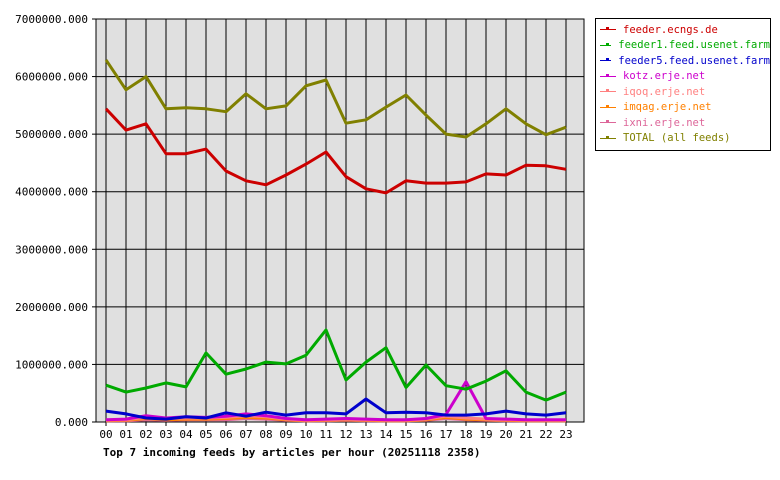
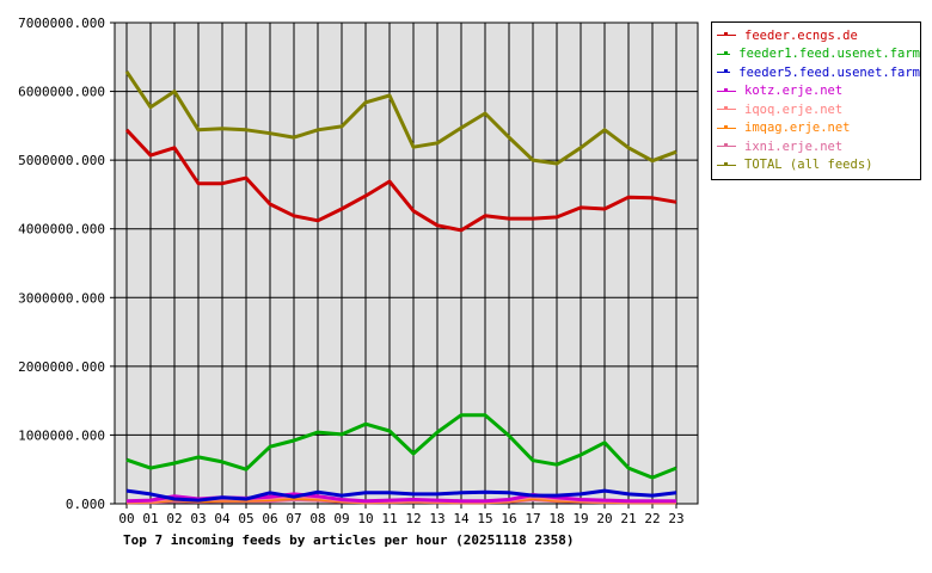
feeder1.feed.usenet.farm/05: 1200000 -> 500000
TOTAL (all feeds)/07: 5700000 -> 5300000
feeder1.feed.usenet.farm/11: 1600000 -> 1100000
feeder5.feed.usenet.farm/13: 400000 -> 100000
feeder1.feed.usenet.farm/15: 600000 -> 1300000
kotz.erje.net/18: 700000 -> 100000
